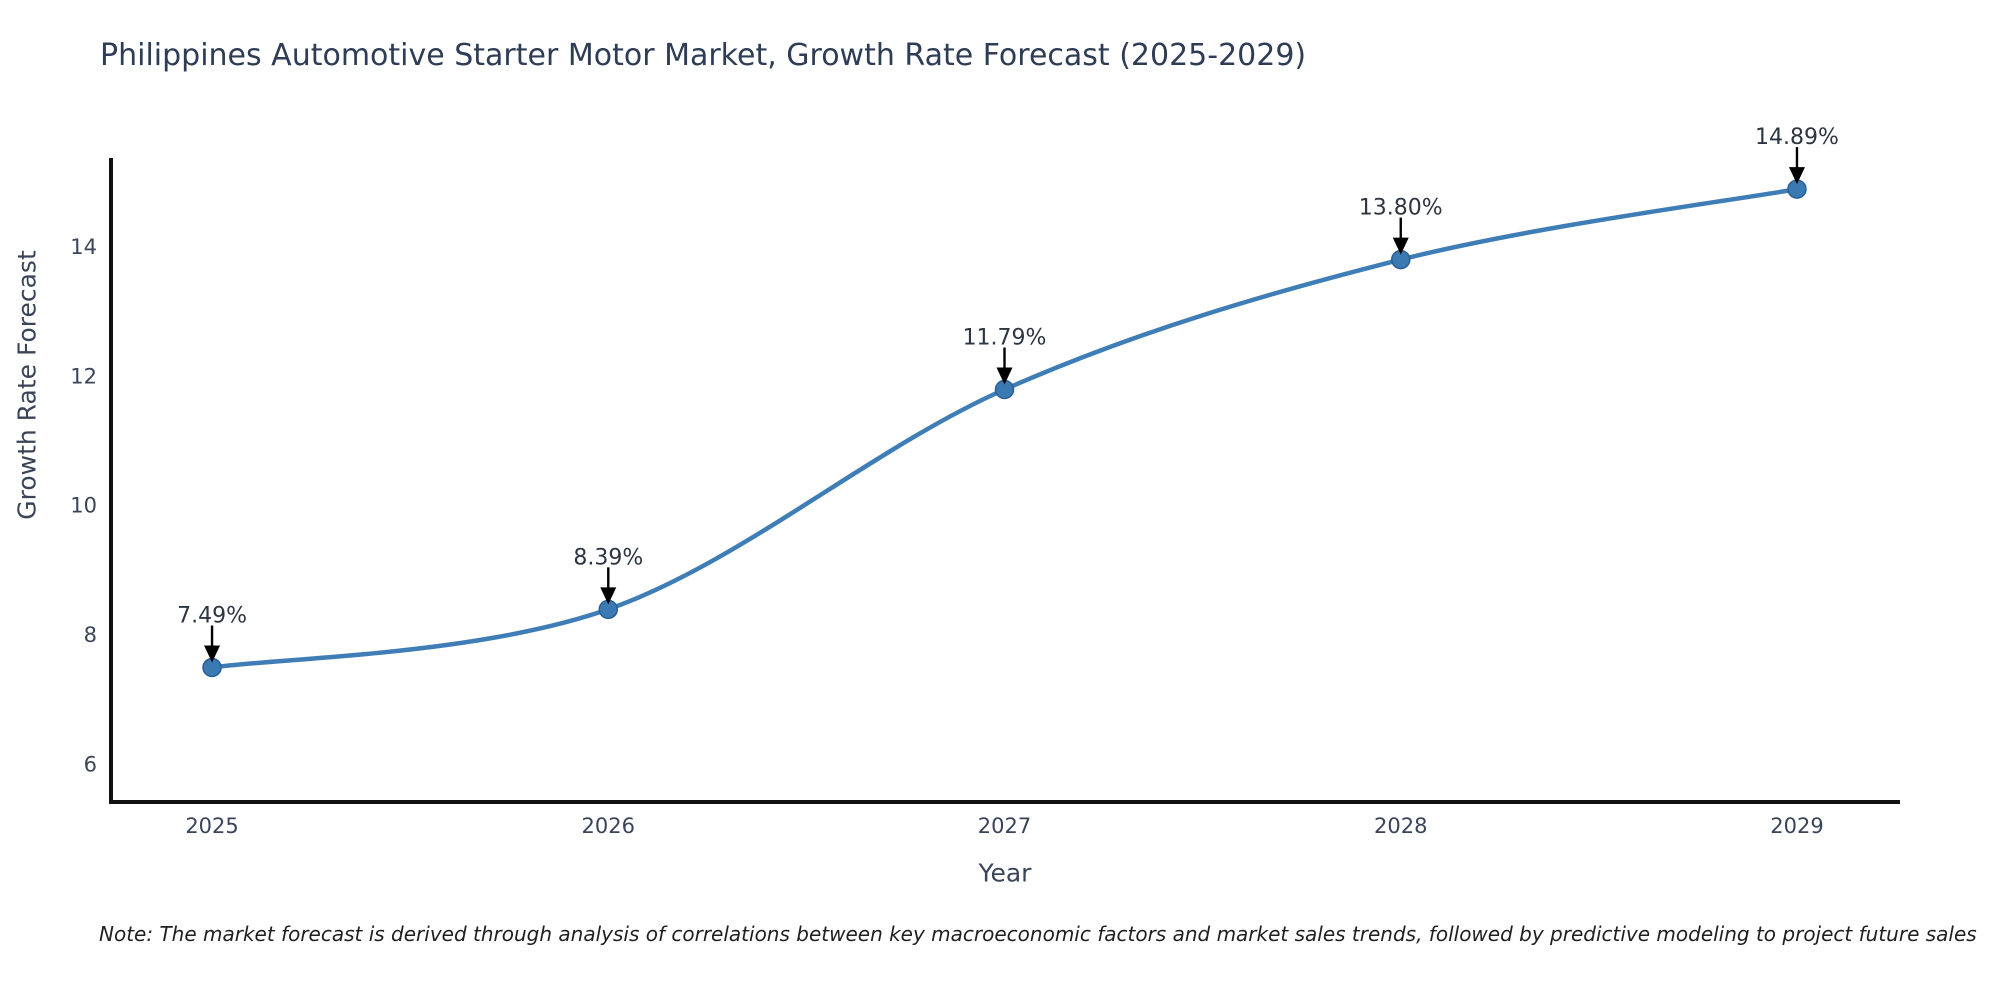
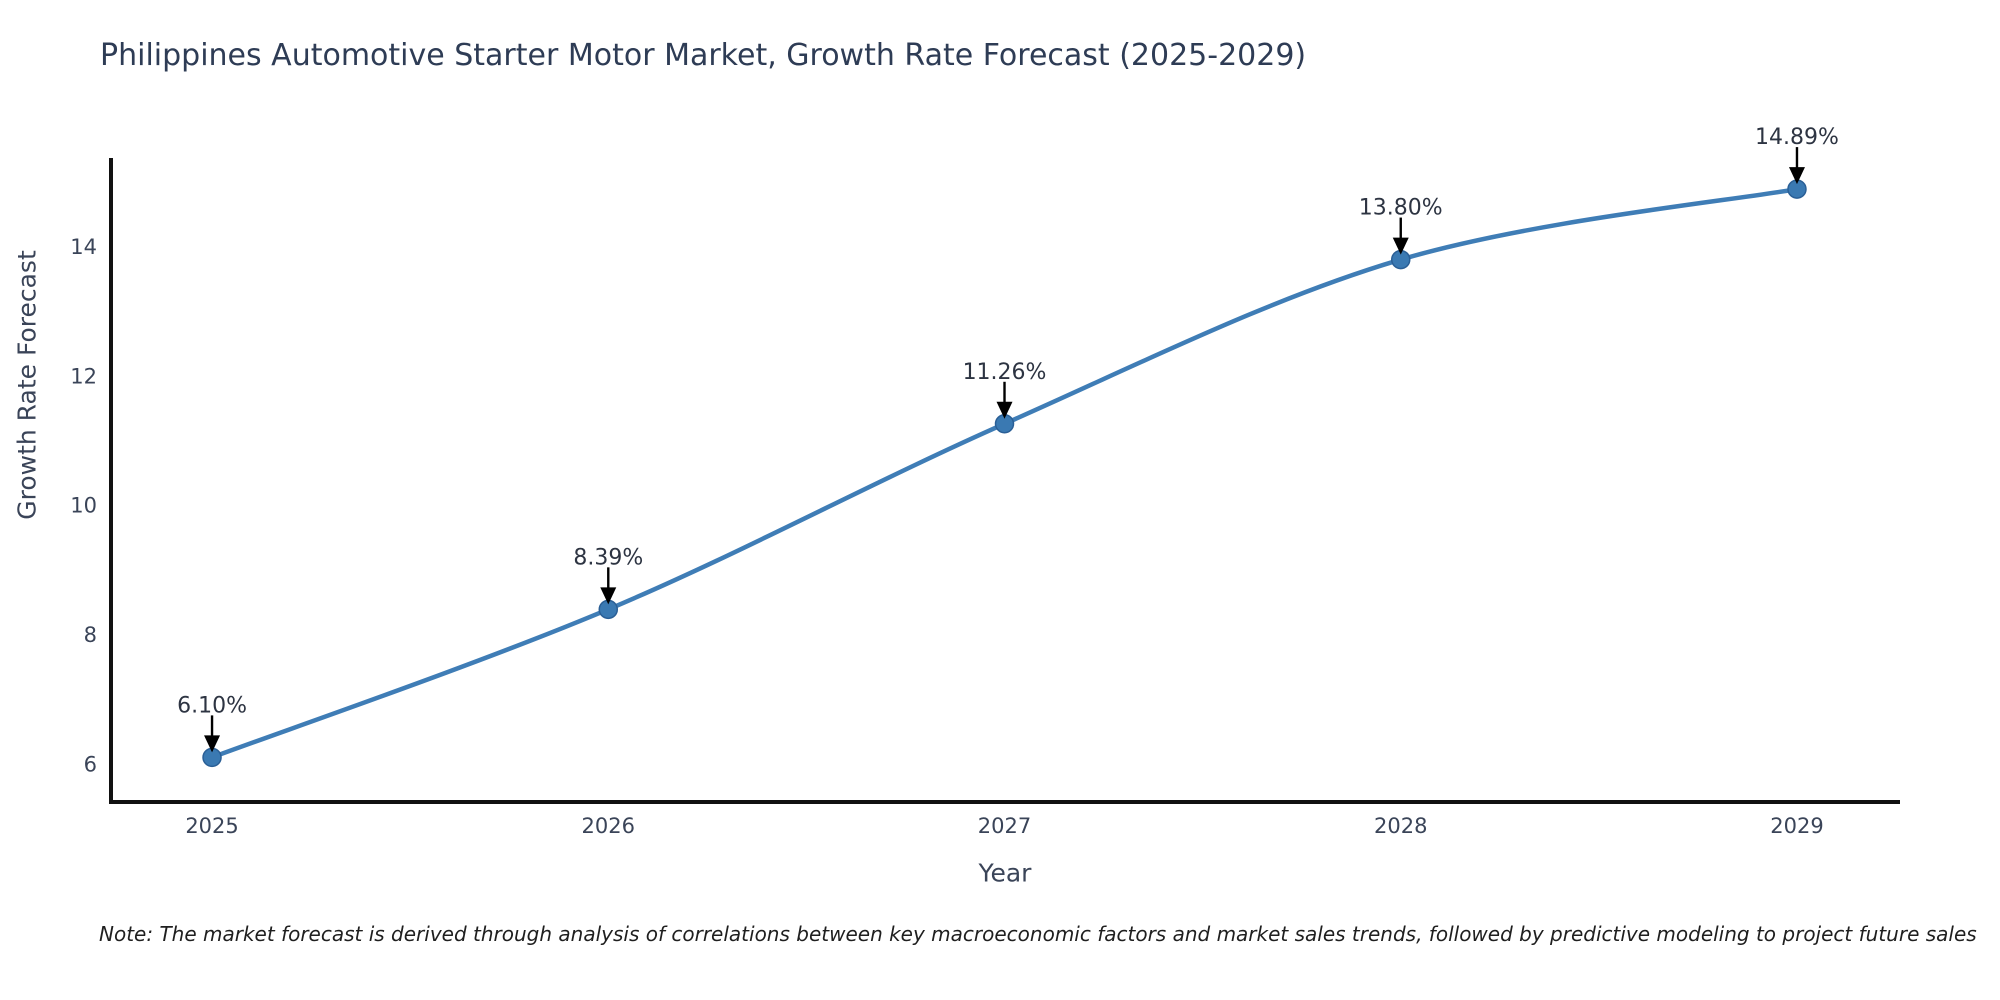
2025: 7.49% -> 6.10%
2027: 11.79% -> 11.26%
